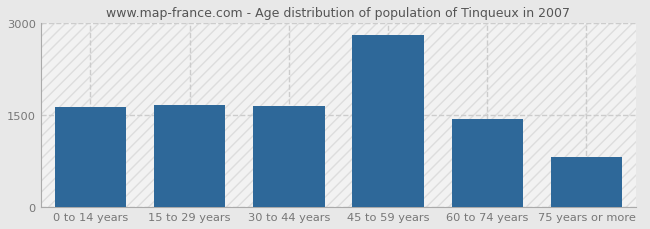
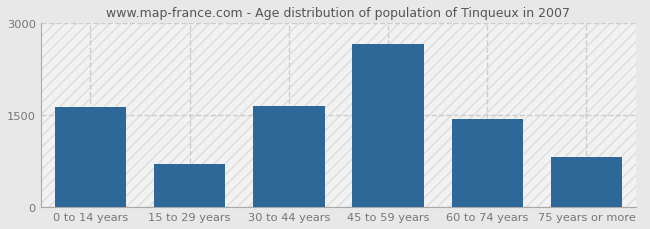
15 to 29 years: 1660 -> 700
45 to 59 years: 2810 -> 2660
